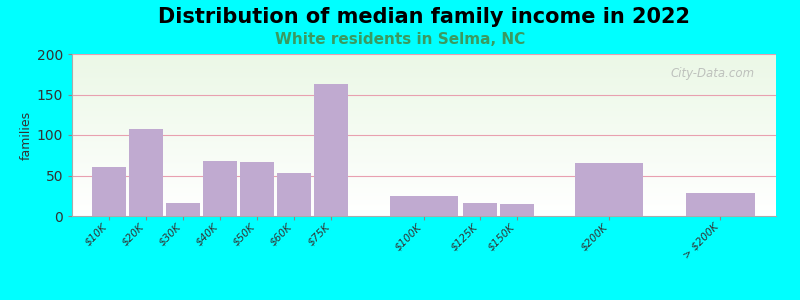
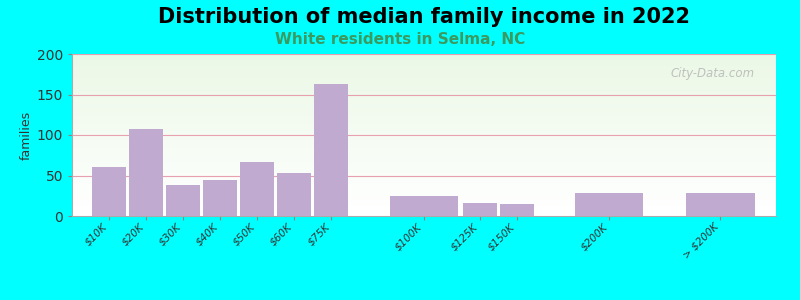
$30K: 16 -> 38
$40K: 68 -> 45
$200K: 66 -> 28
